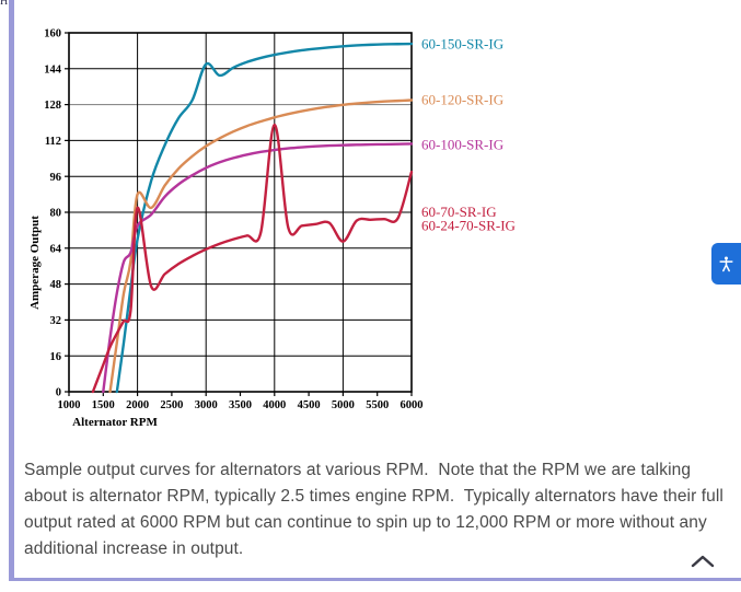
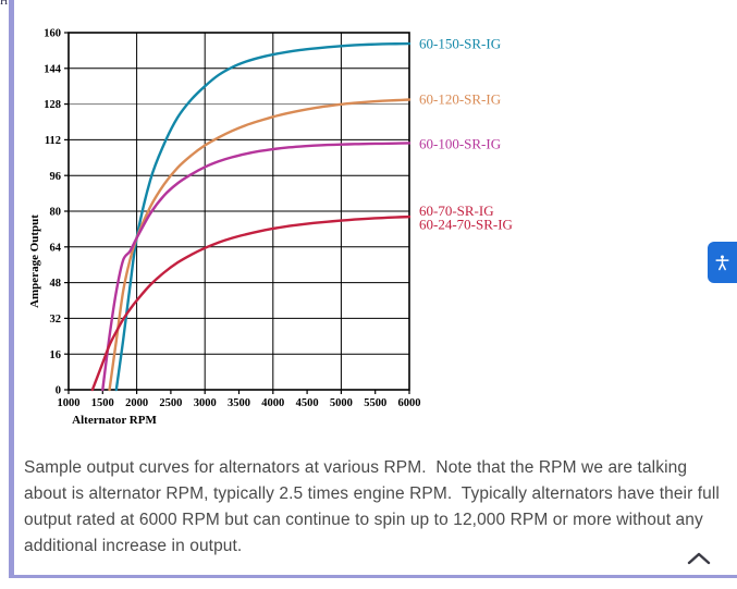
60-120-SR-IG/2000: 88 -> 68
60-100-SR-IG/2000: 74 -> 68
60-70-SR-IG/2000: 82 -> 40
60-150-SR-IG/3000: 146 -> 136
60-70-SR-IG/4000: 119 -> 72
60-70-SR-IG/5000: 67 -> 76
60-70-SR-IG/6000: 98 -> 78
